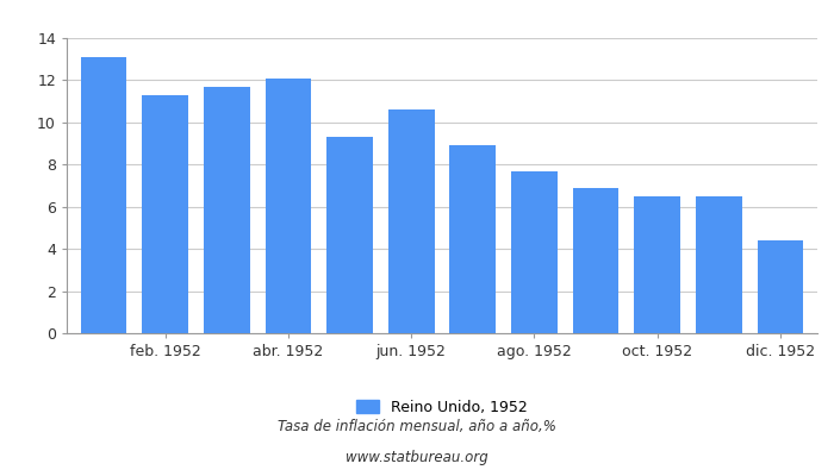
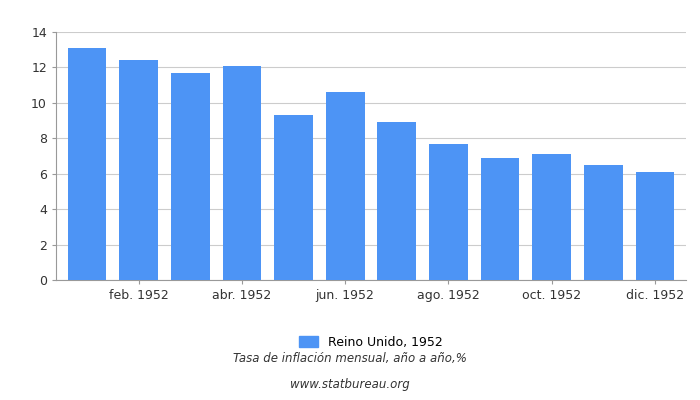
feb. 1952: 11.3 -> 12.4
oct. 1952: 6.5 -> 7.1
dic. 1952: 4.4 -> 6.1
